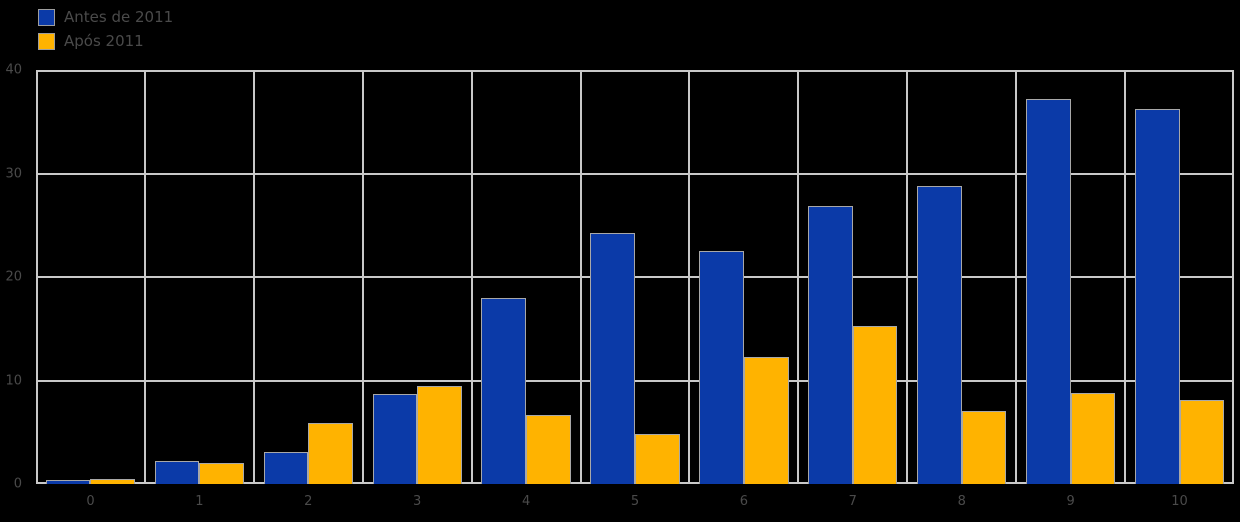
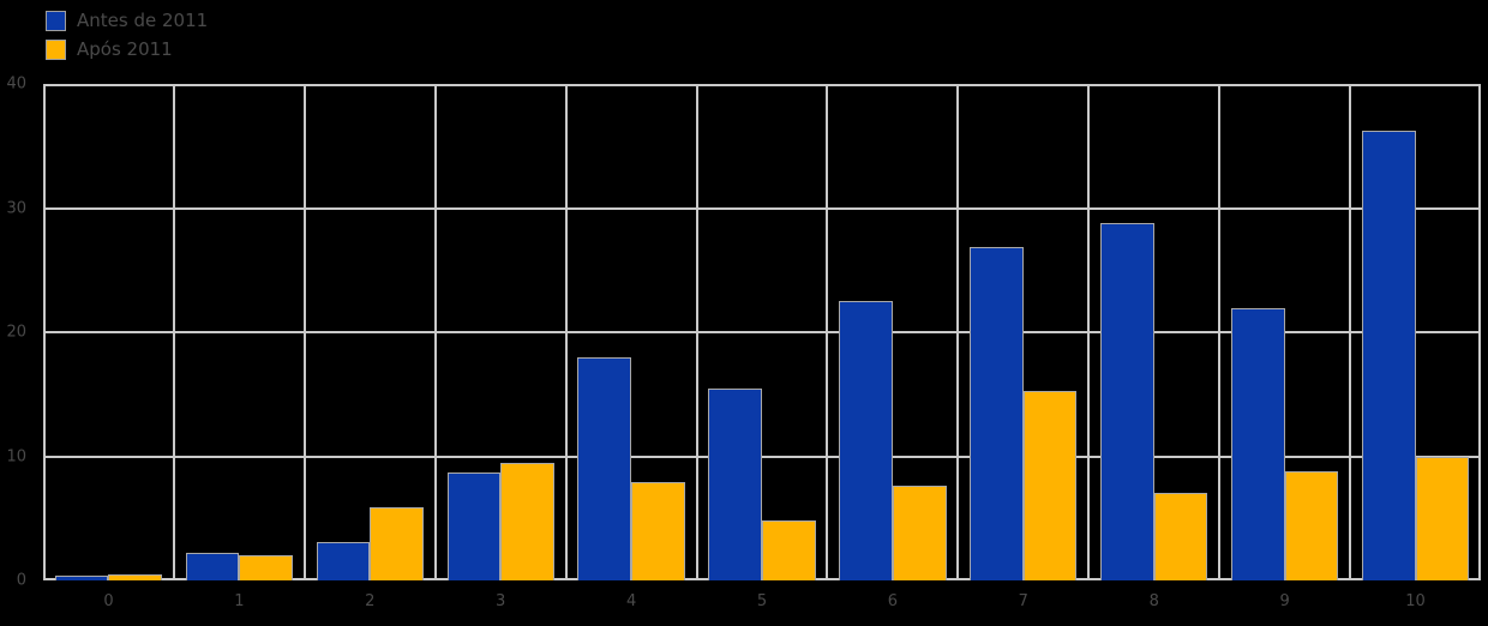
Após 2011/4: 6.7 -> 7.9
Antes de 2011/5: 24.3 -> 15.5
Após 2011/6: 12.3 -> 7.6
Antes de 2011/9: 37.2 -> 21.9
Após 2011/10: 8.1 -> 10.0
